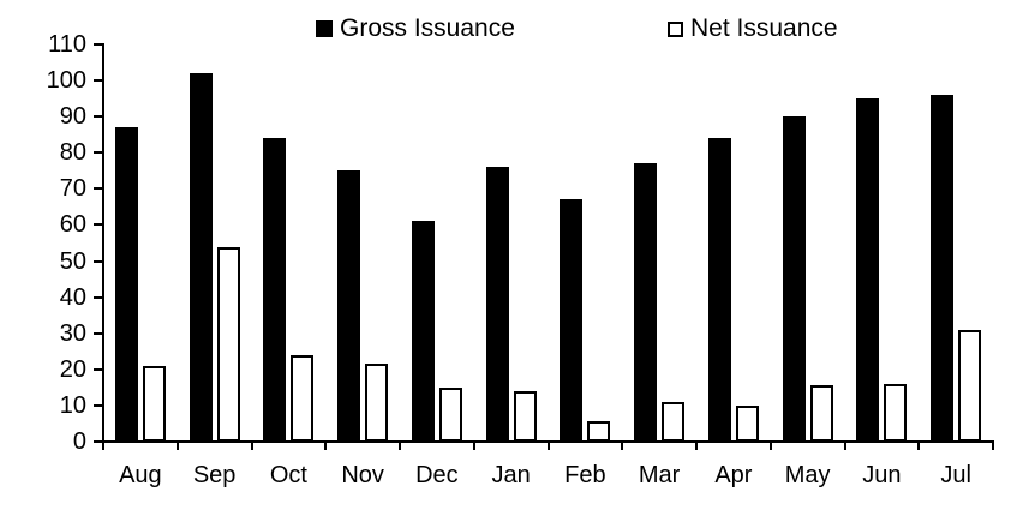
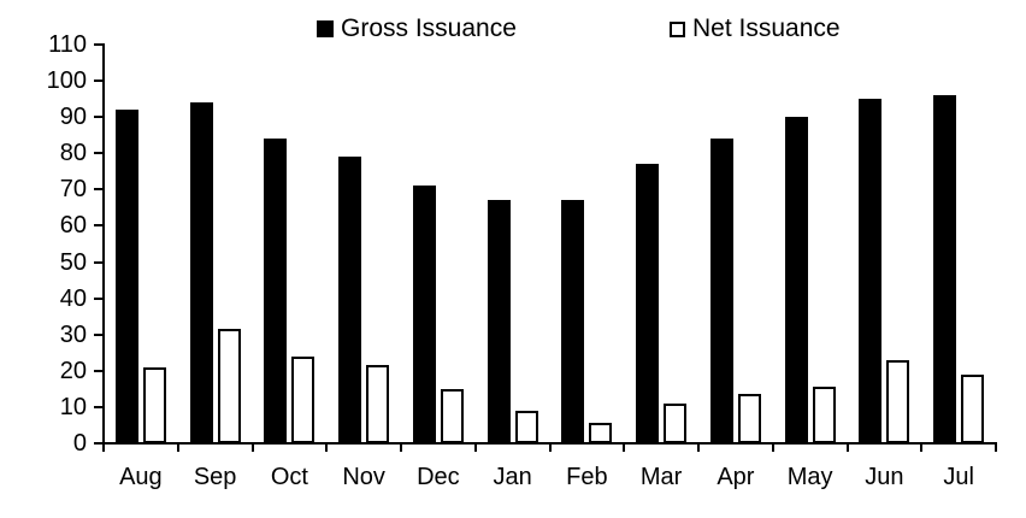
Gross Issuance/Aug: 87 -> 92
Gross Issuance/Sep: 102 -> 94
Net Issuance/Sep: 54 -> 32
Gross Issuance/Nov: 75 -> 79
Gross Issuance/Dec: 61 -> 71
Gross Issuance/Jan: 76 -> 67
Net Issuance/Jan: 14 -> 9
Net Issuance/Apr: 10 -> 14
Net Issuance/Jun: 16 -> 23
Net Issuance/Jul: 31 -> 19
